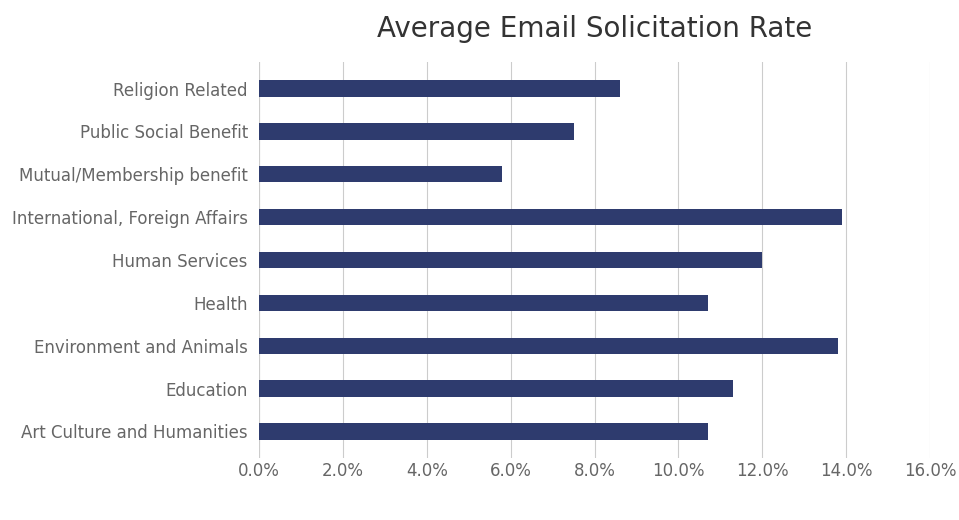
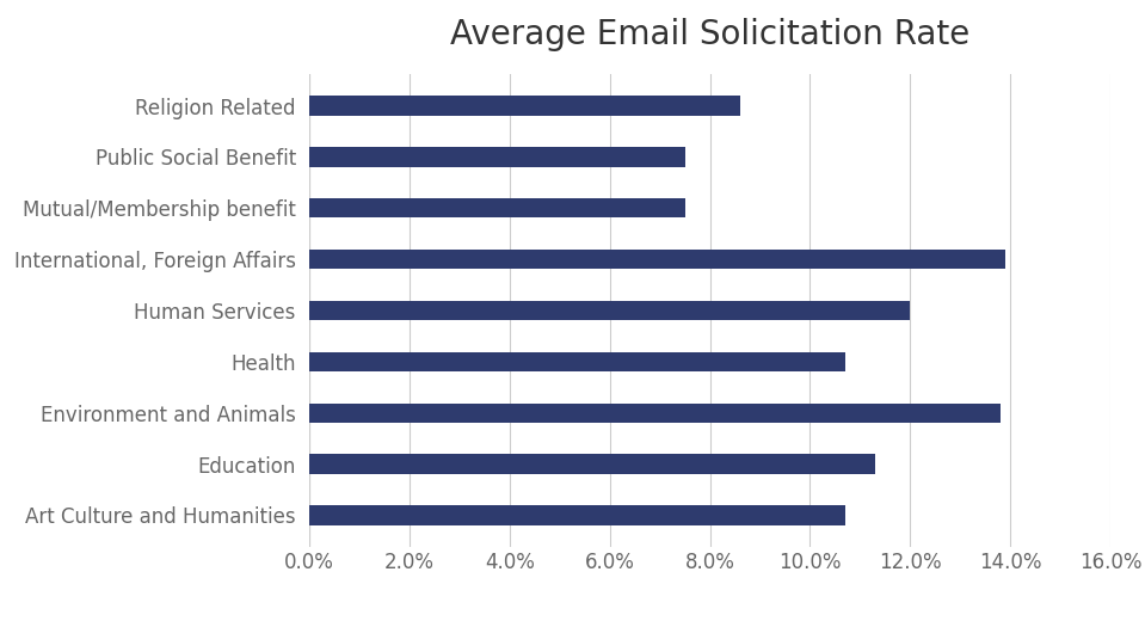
Mutual/Membership benefit: 5.8% -> 7.5%
